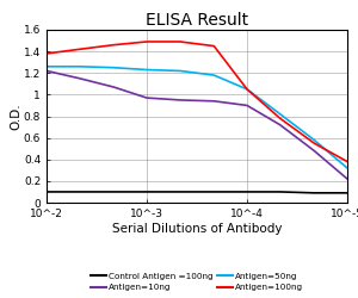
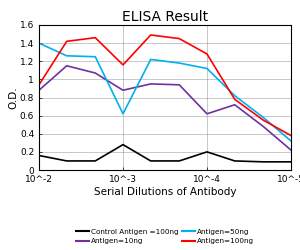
Control Antigen =100ng/10^-2: 0.10 -> 0.16
Antigen=10ng/10^-2: 1.22 -> 0.88
Antigen=50ng/10^-2: 1.26 -> 1.40
Antigen=100ng/10^-2: 1.38 -> 0.94
Control Antigen =100ng/10^-3: 0.10 -> 0.28
Antigen=10ng/10^-3: 0.97 -> 0.88
Antigen=50ng/10^-3: 1.23 -> 0.62
Antigen=100ng/10^-3: 1.49 -> 1.16
Control Antigen =100ng/10^-4: 0.10 -> 0.20
Antigen=10ng/10^-4: 0.90 -> 0.62
Antigen=50ng/10^-4: 1.05 -> 1.12
Antigen=100ng/10^-4: 1.05 -> 1.28
